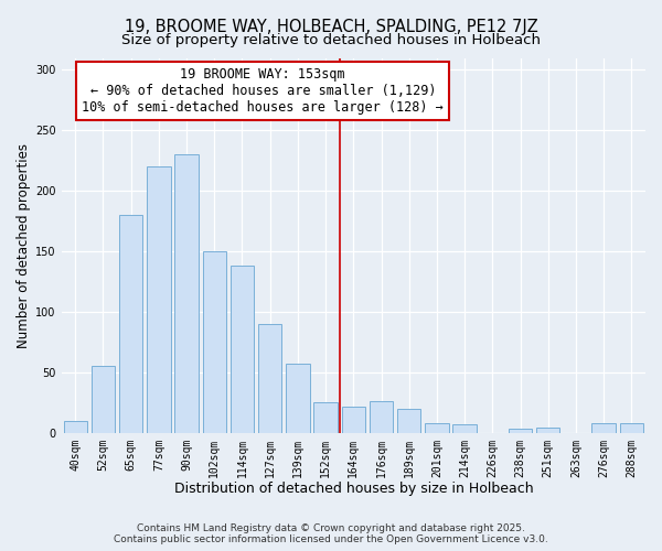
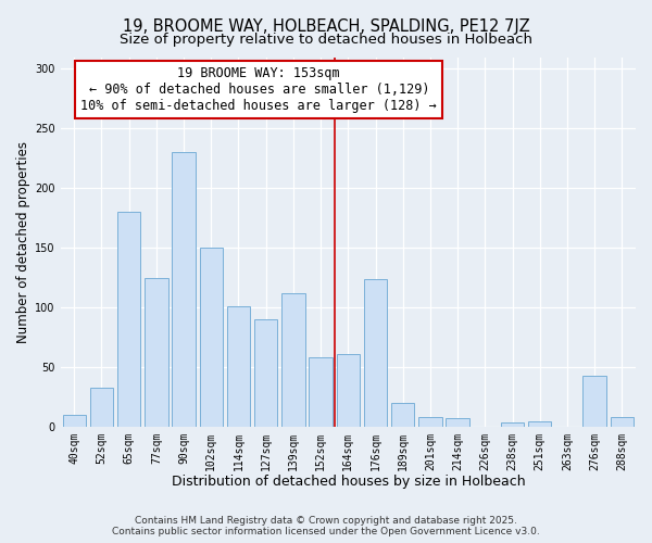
52sqm: 55 -> 33
77sqm: 220 -> 125
114sqm: 138 -> 101
139sqm: 57 -> 112
152sqm: 25 -> 58
164sqm: 22 -> 61
176sqm: 26 -> 124
276sqm: 8 -> 43
